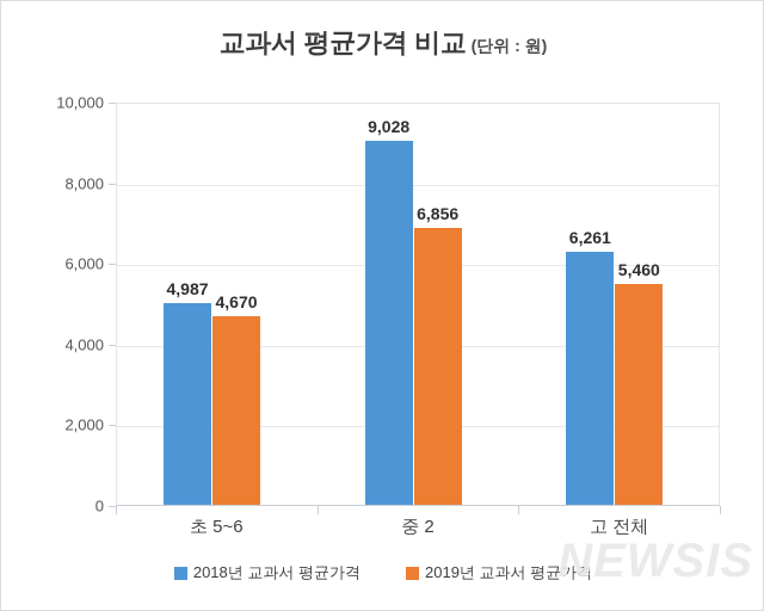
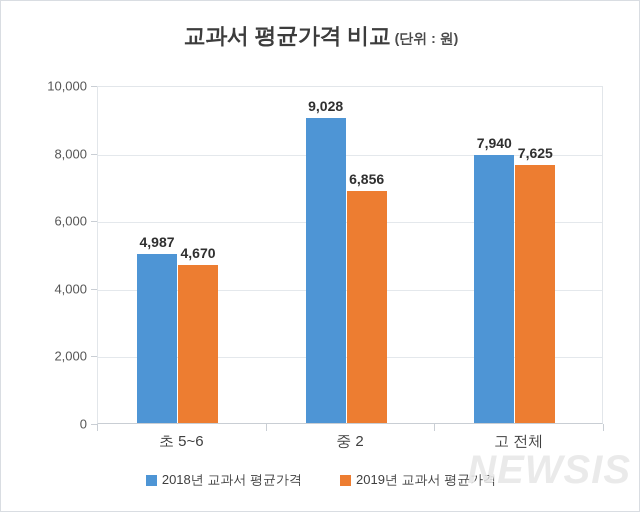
2018년 교과서 평균가격/고 전체: 6,261 -> 7,940
2019년 교과서 평균가격/고 전체: 5,460 -> 7,625
